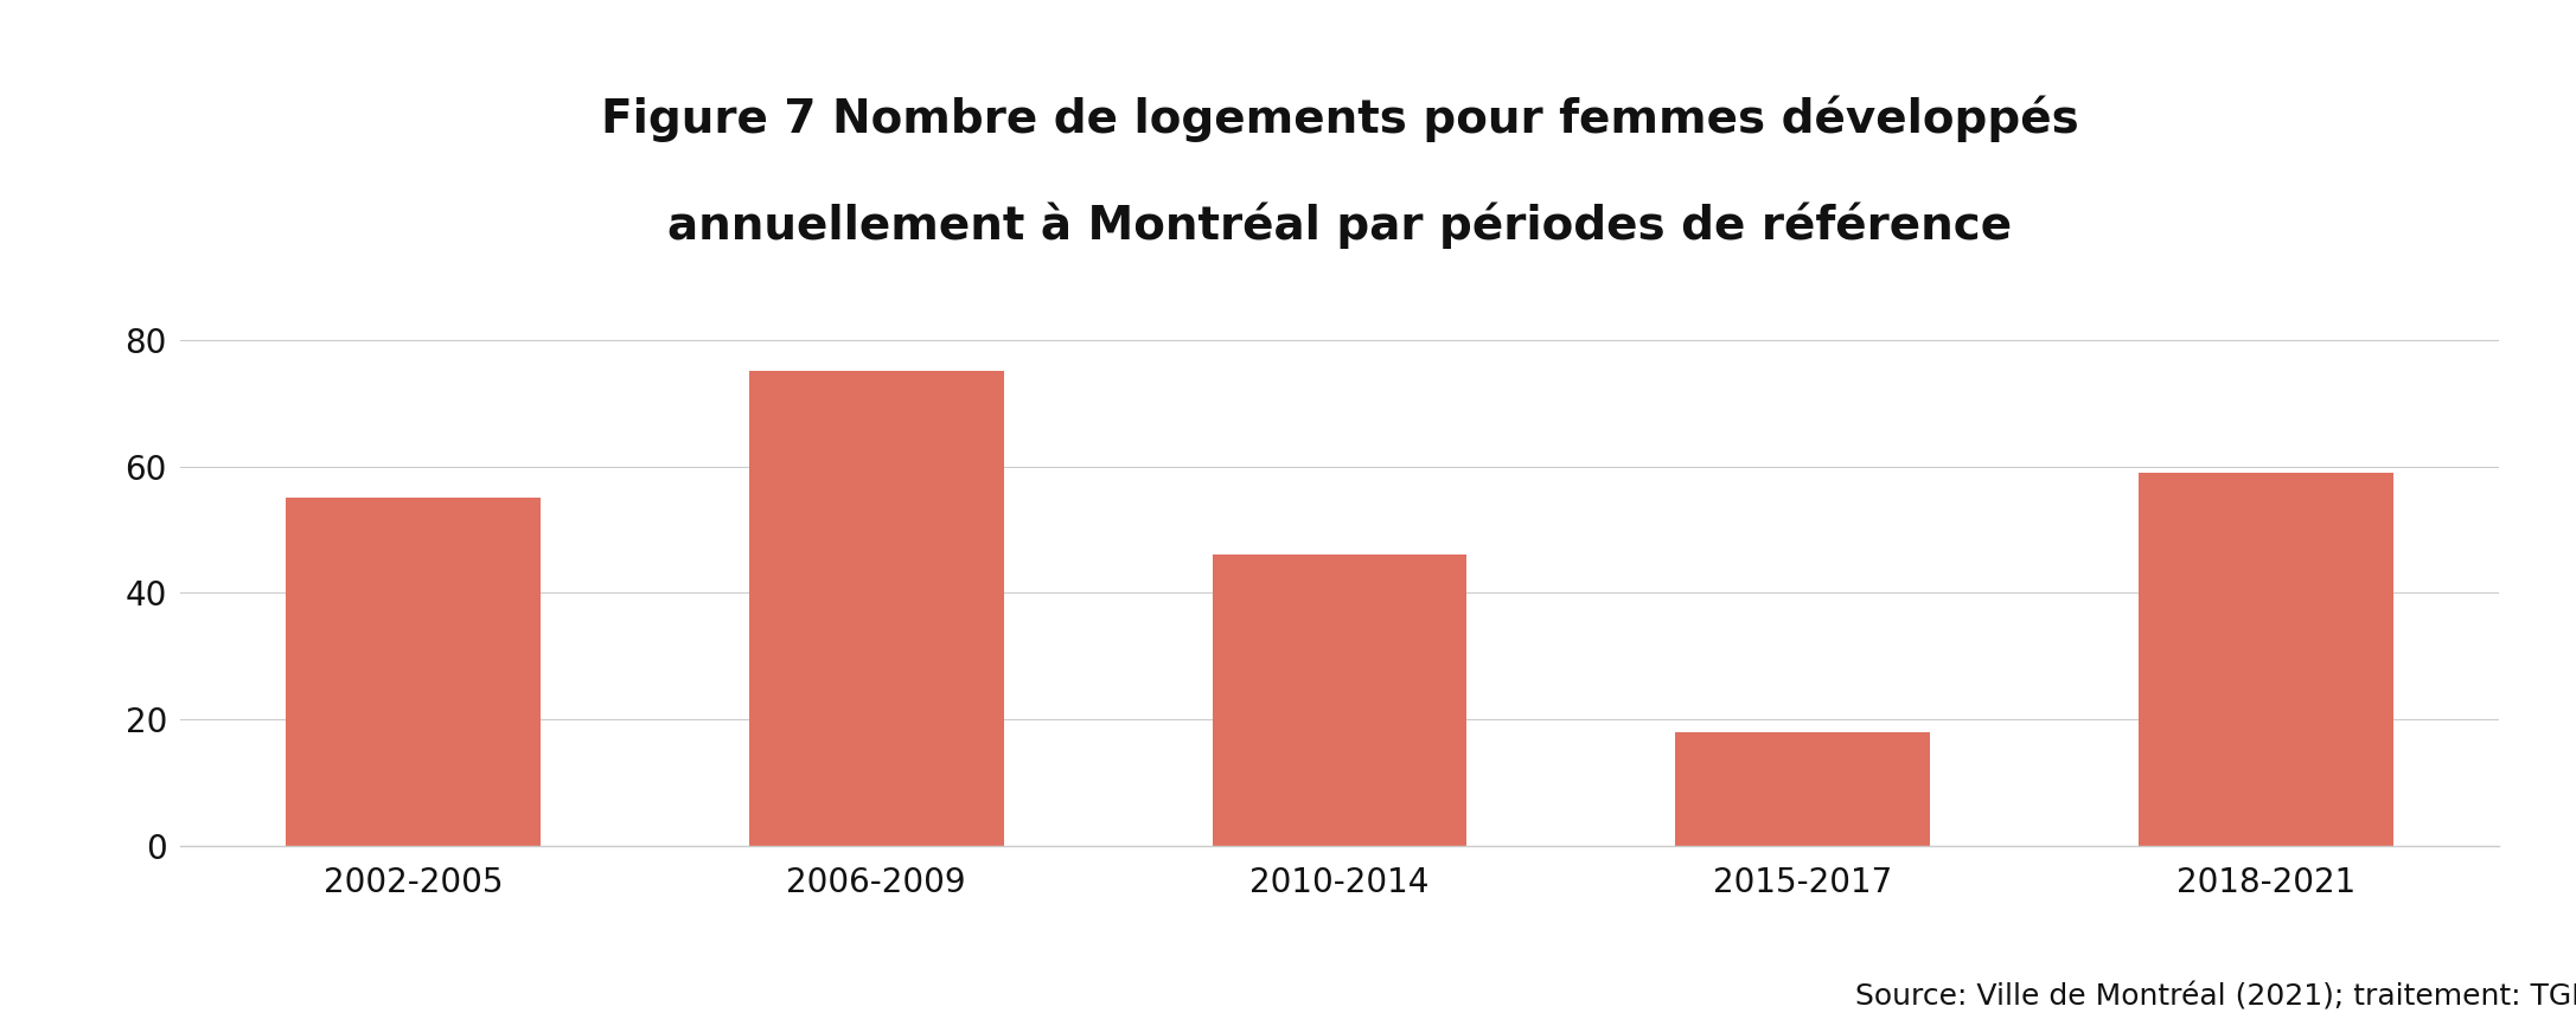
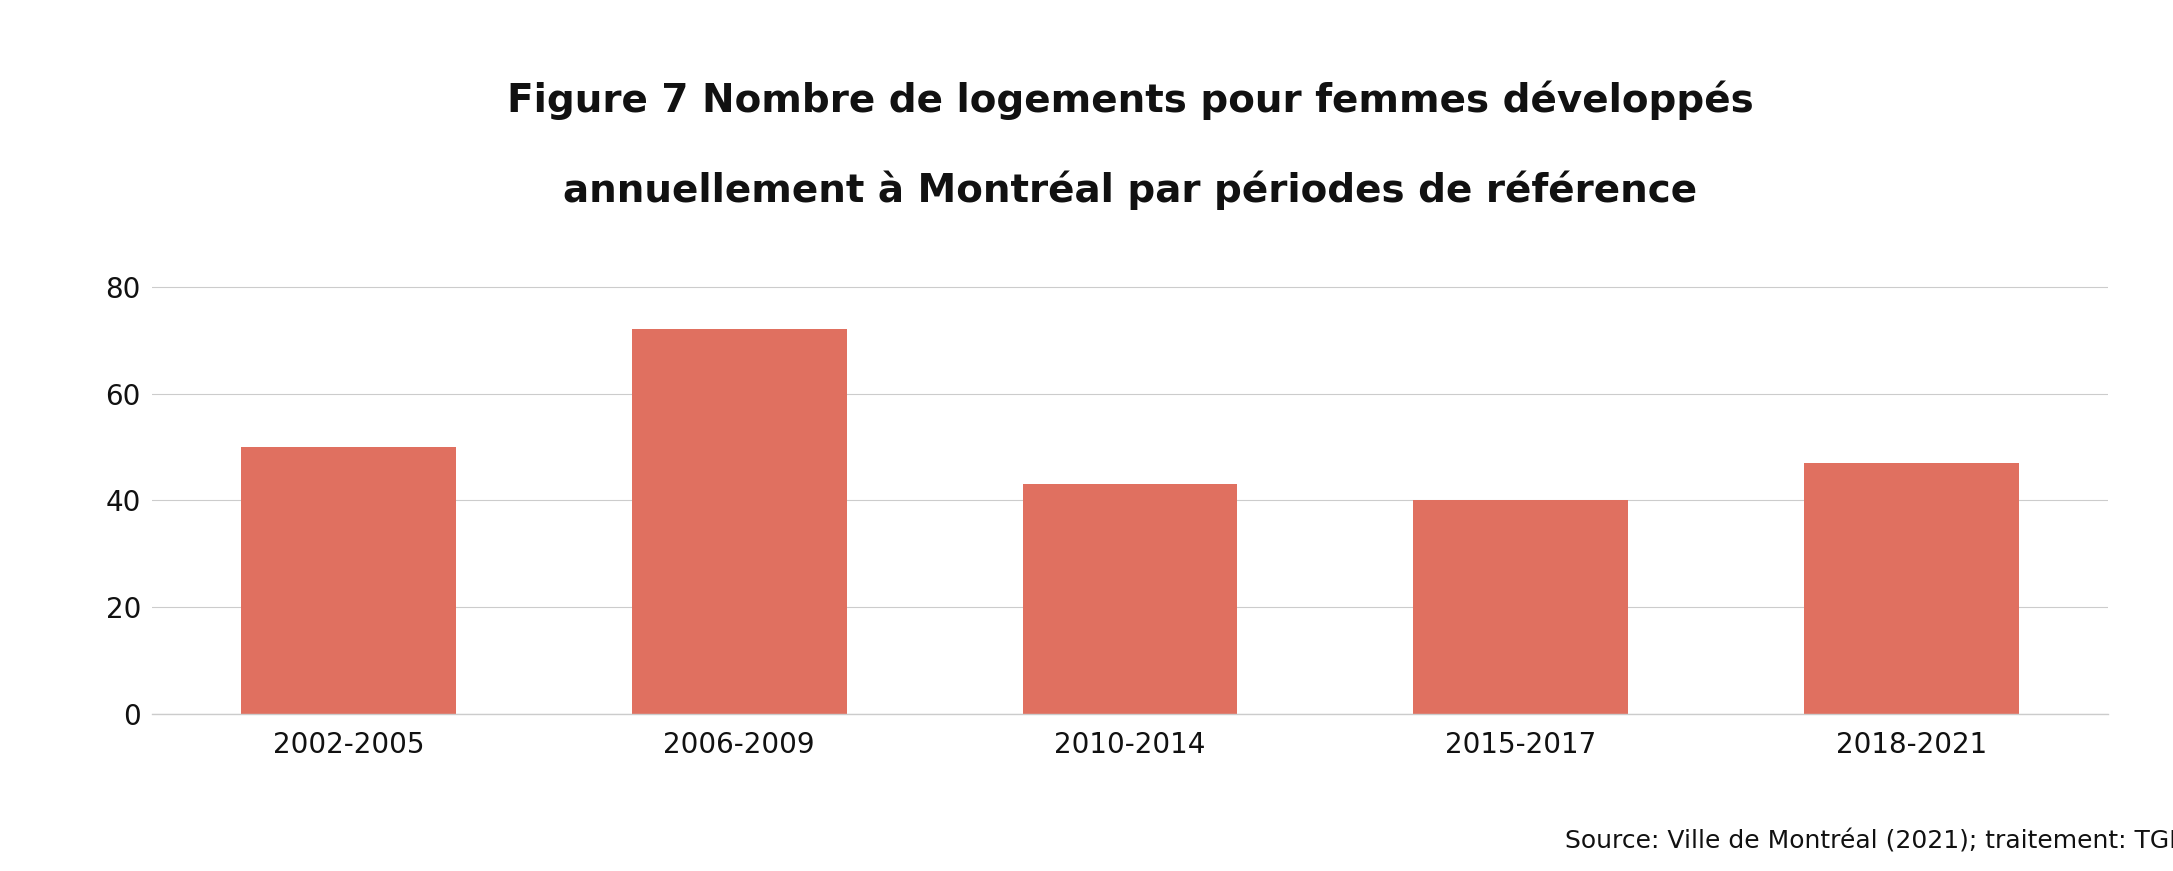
2002-2005: 55 -> 50
2006-2009: 75 -> 72
2010-2014: 46 -> 43
2015-2017: 18 -> 40
2018-2021: 59 -> 47
